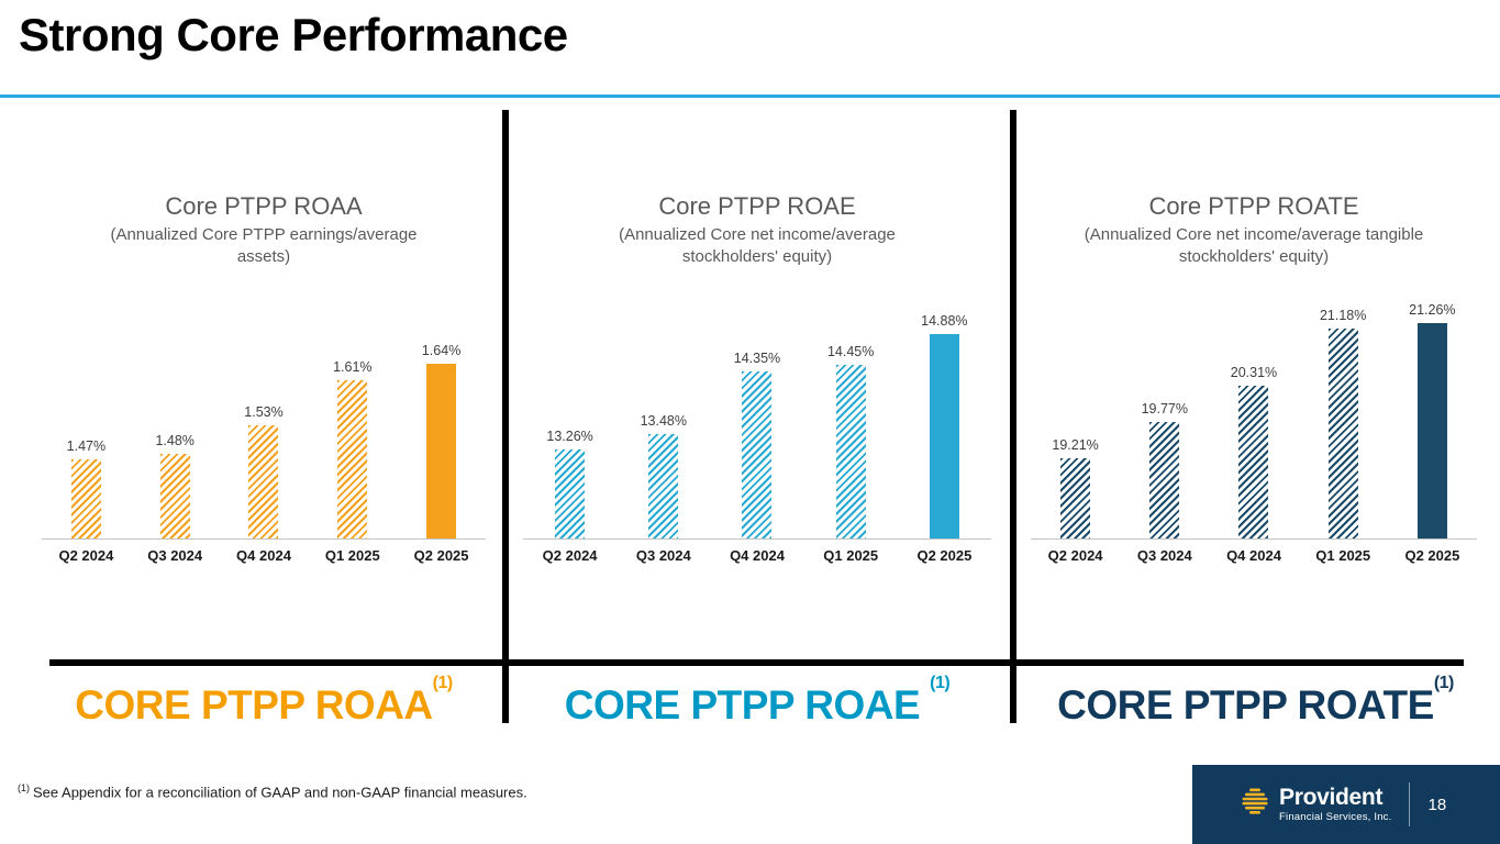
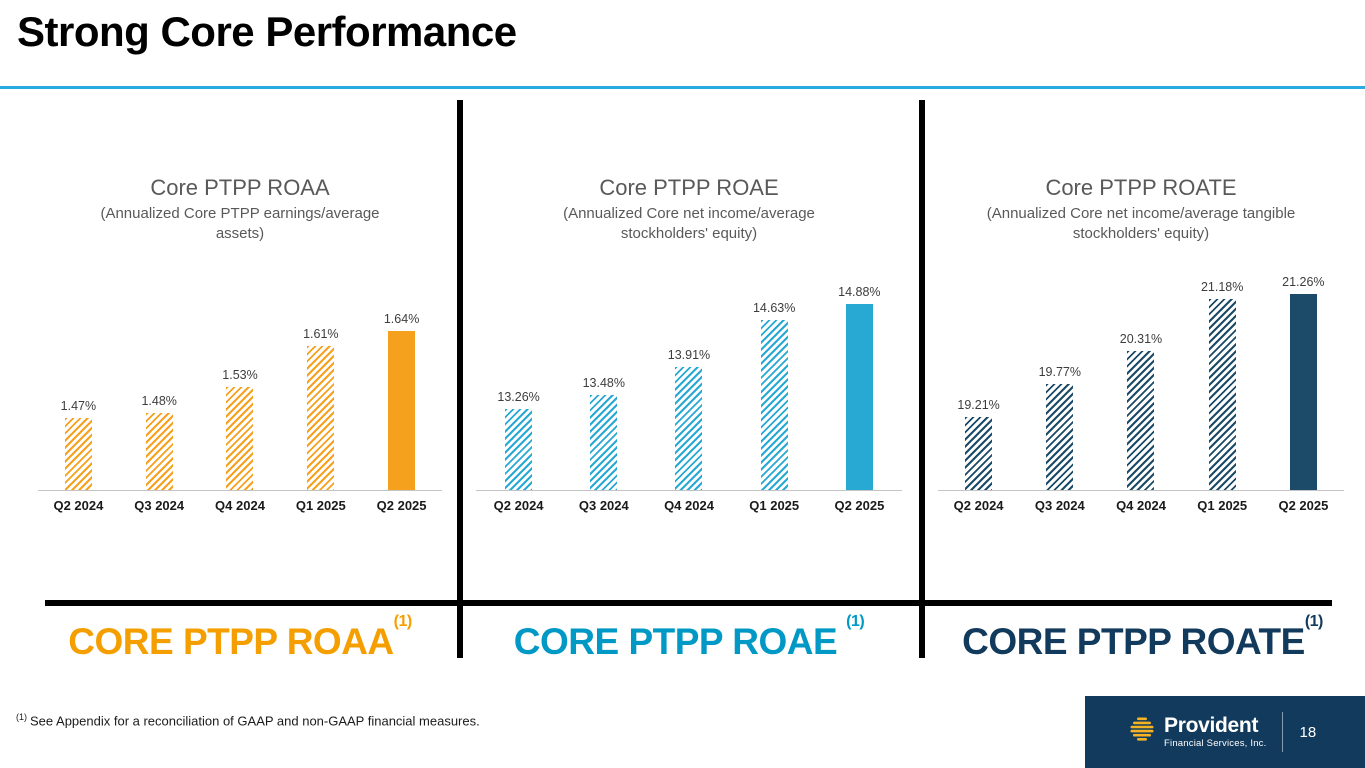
Core PTPP ROAE/Q4 2024: 14.35% -> 13.91%
Core PTPP ROAE/Q1 2025: 14.45% -> 14.63%
